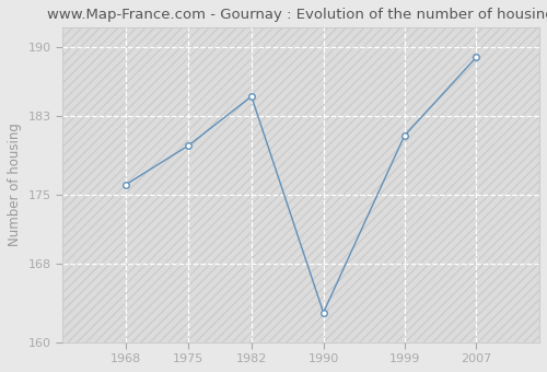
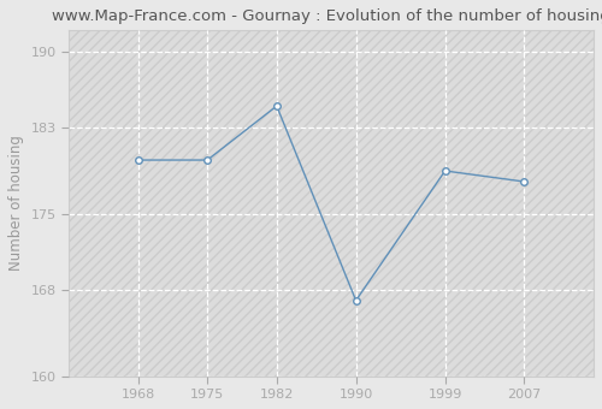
1968: 176 -> 180
1990: 163 -> 167
1999: 181 -> 179
2007: 189 -> 178
